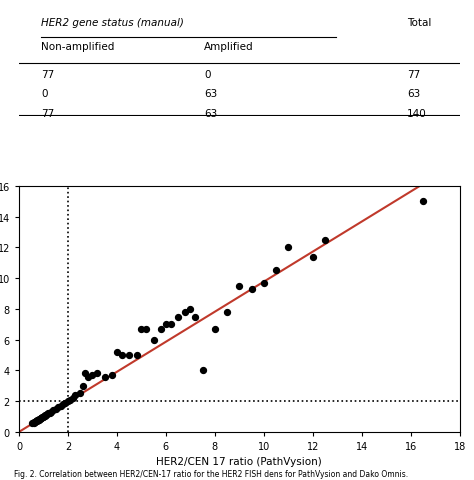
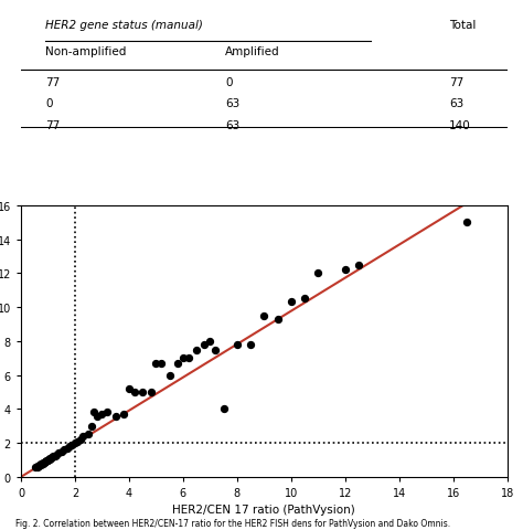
8: 6.7 -> 7.8
10: 9.7 -> 10.3
12: 11.4 -> 12.2
